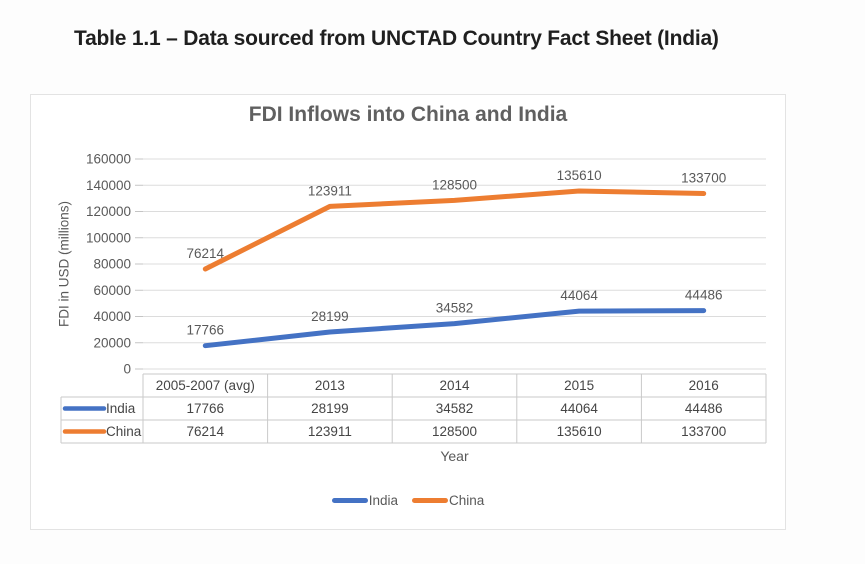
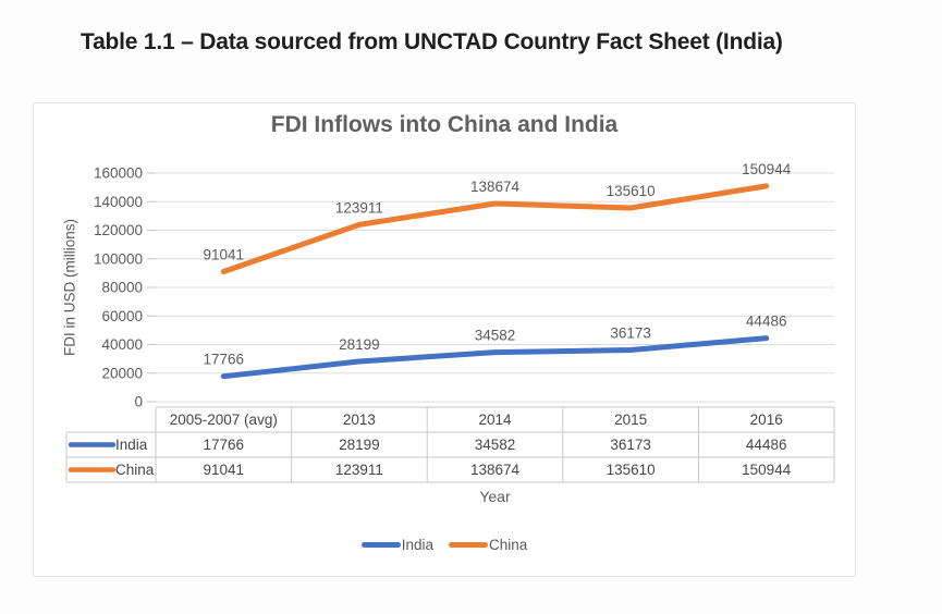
China/2005-2007 (avg): 76214 -> 91041
China/2014: 128500 -> 138674
India/2015: 44064 -> 36173
China/2016: 133700 -> 150944
